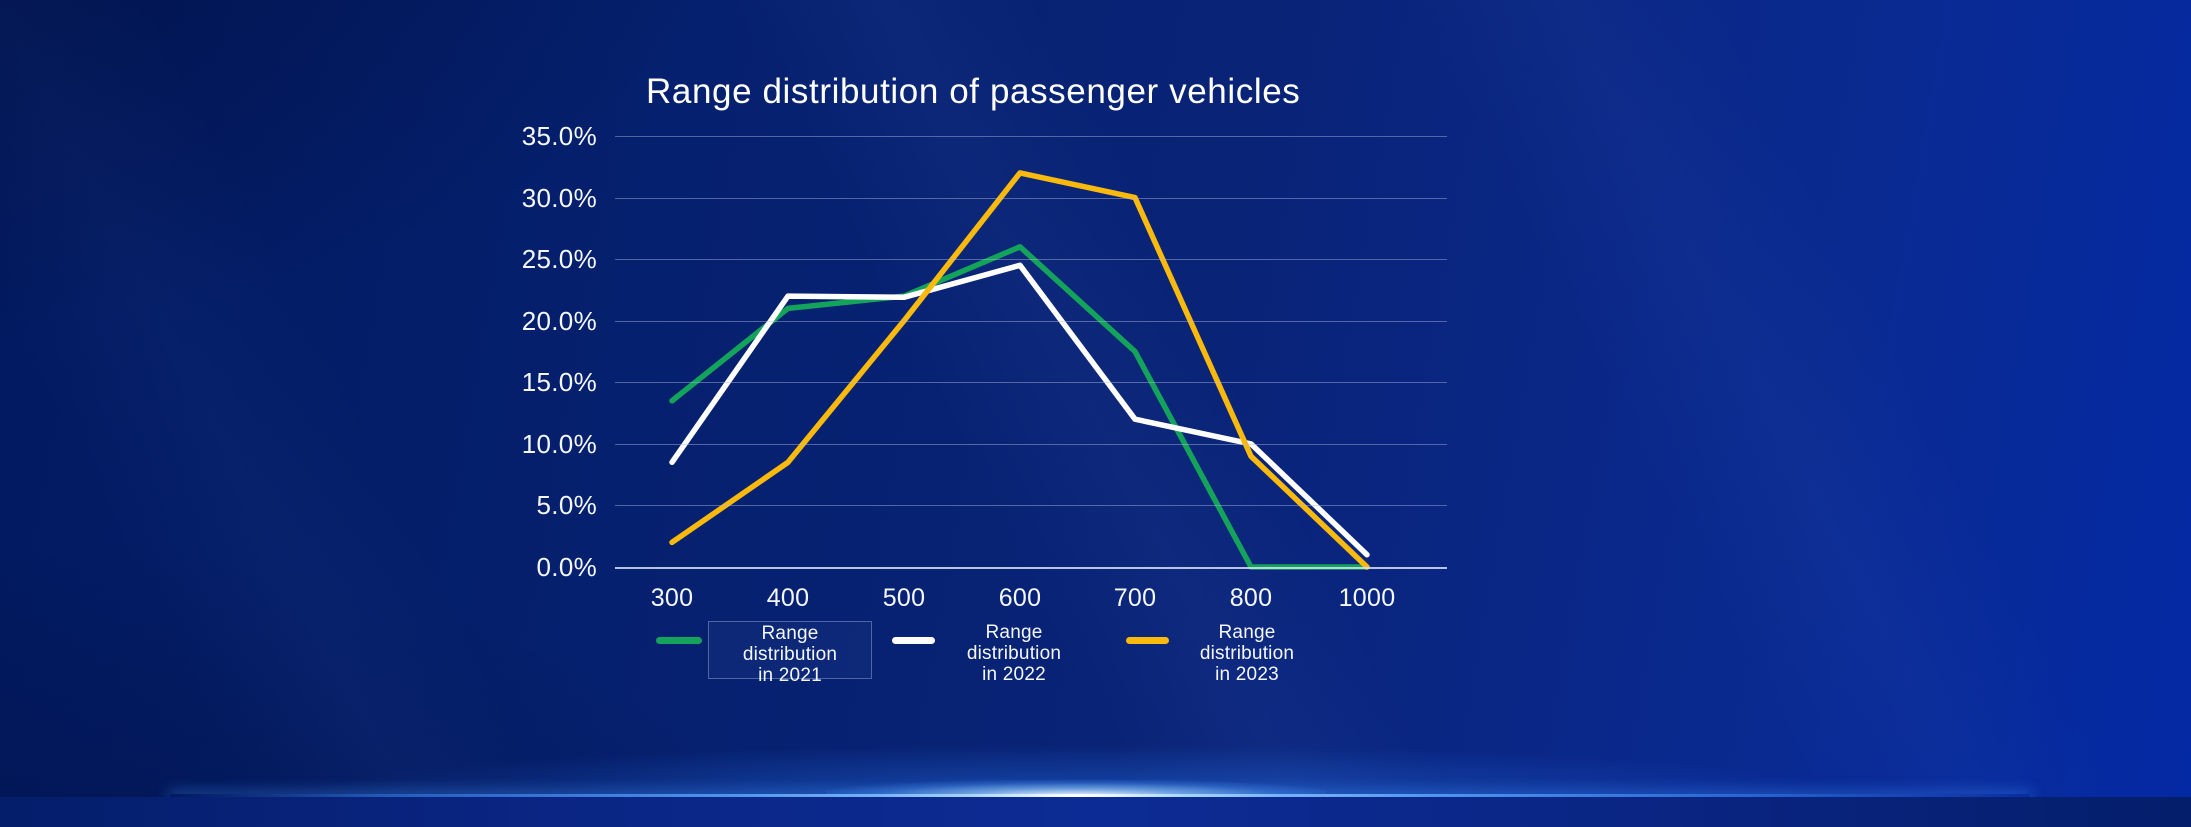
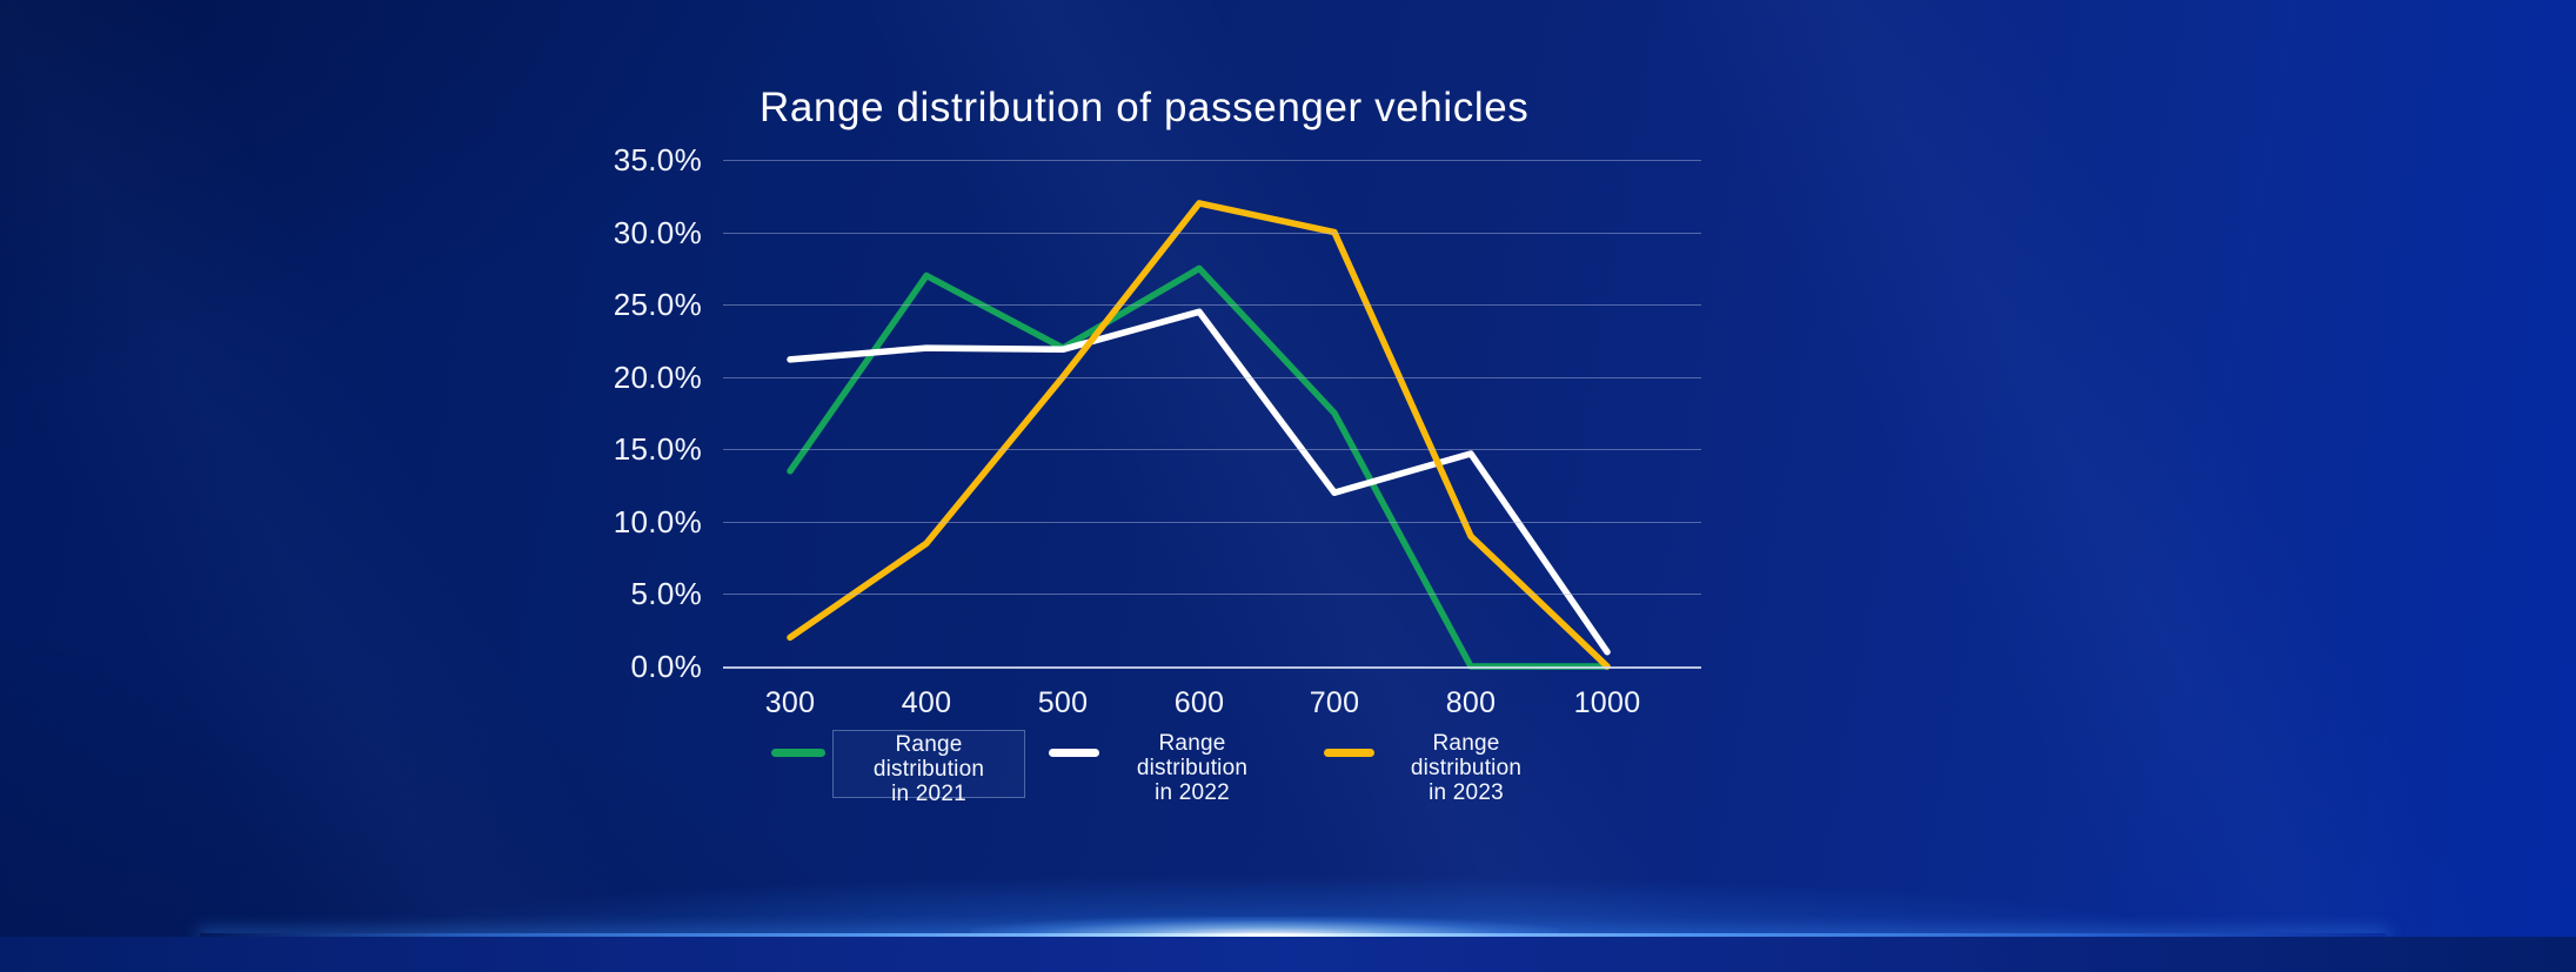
Range distribution in 2022/300: 8.5% -> 21.2%
Range distribution in 2021/400: 21.0% -> 27.0%
Range distribution in 2021/600: 26.0% -> 27.5%
Range distribution in 2022/800: 10.0% -> 14.7%
